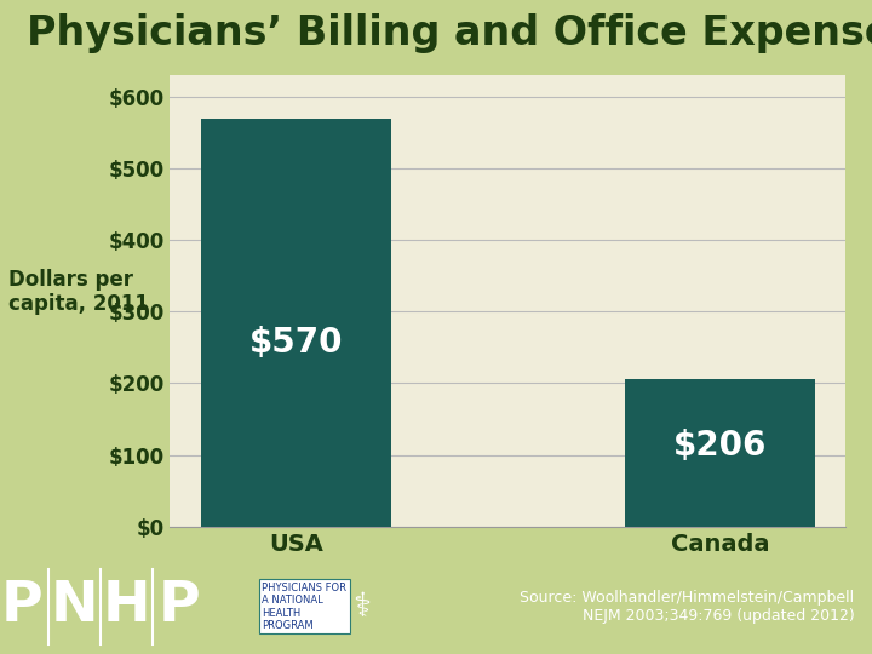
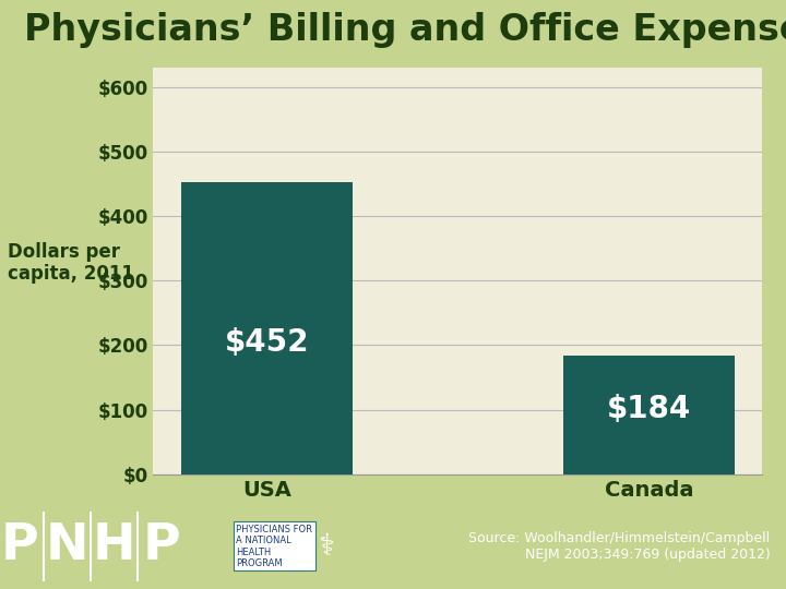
USA: $570 -> $452
Canada: $206 -> $184
